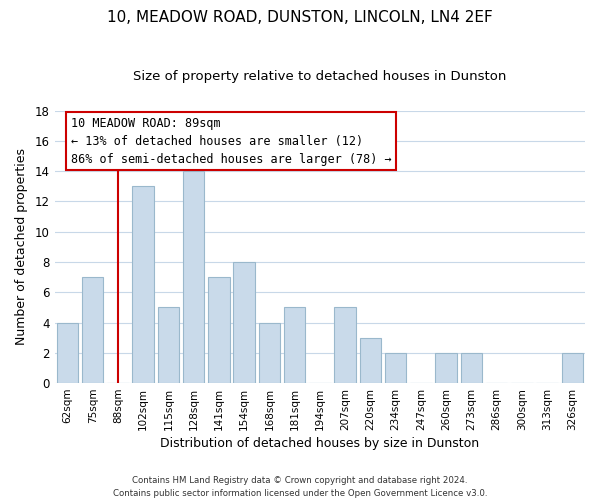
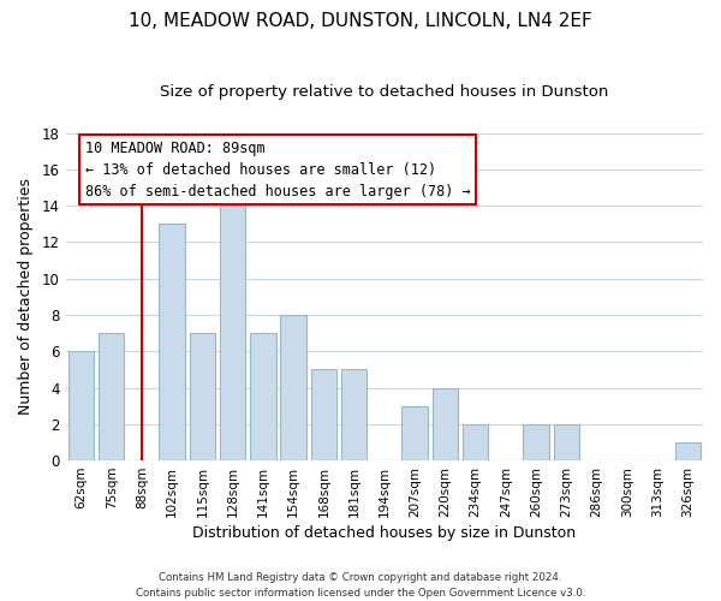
62sqm: 4 -> 6
115sqm: 5 -> 7
168sqm: 4 -> 5
207sqm: 5 -> 3
220sqm: 3 -> 4
326sqm: 2 -> 1
